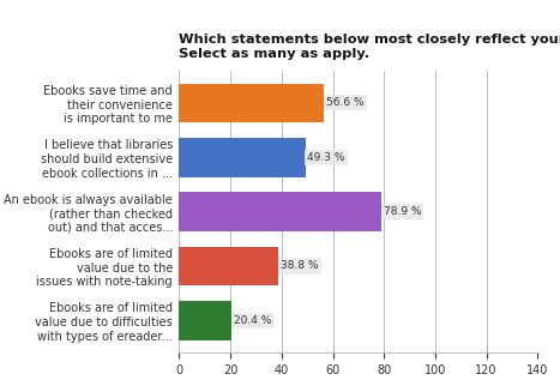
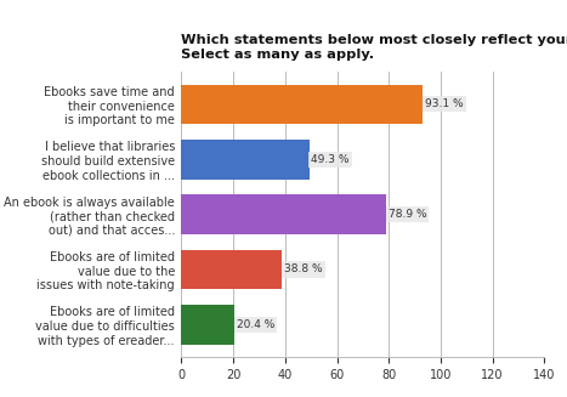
Ebooks save time and their convenience is important to me: 56.6 -> 93.1
